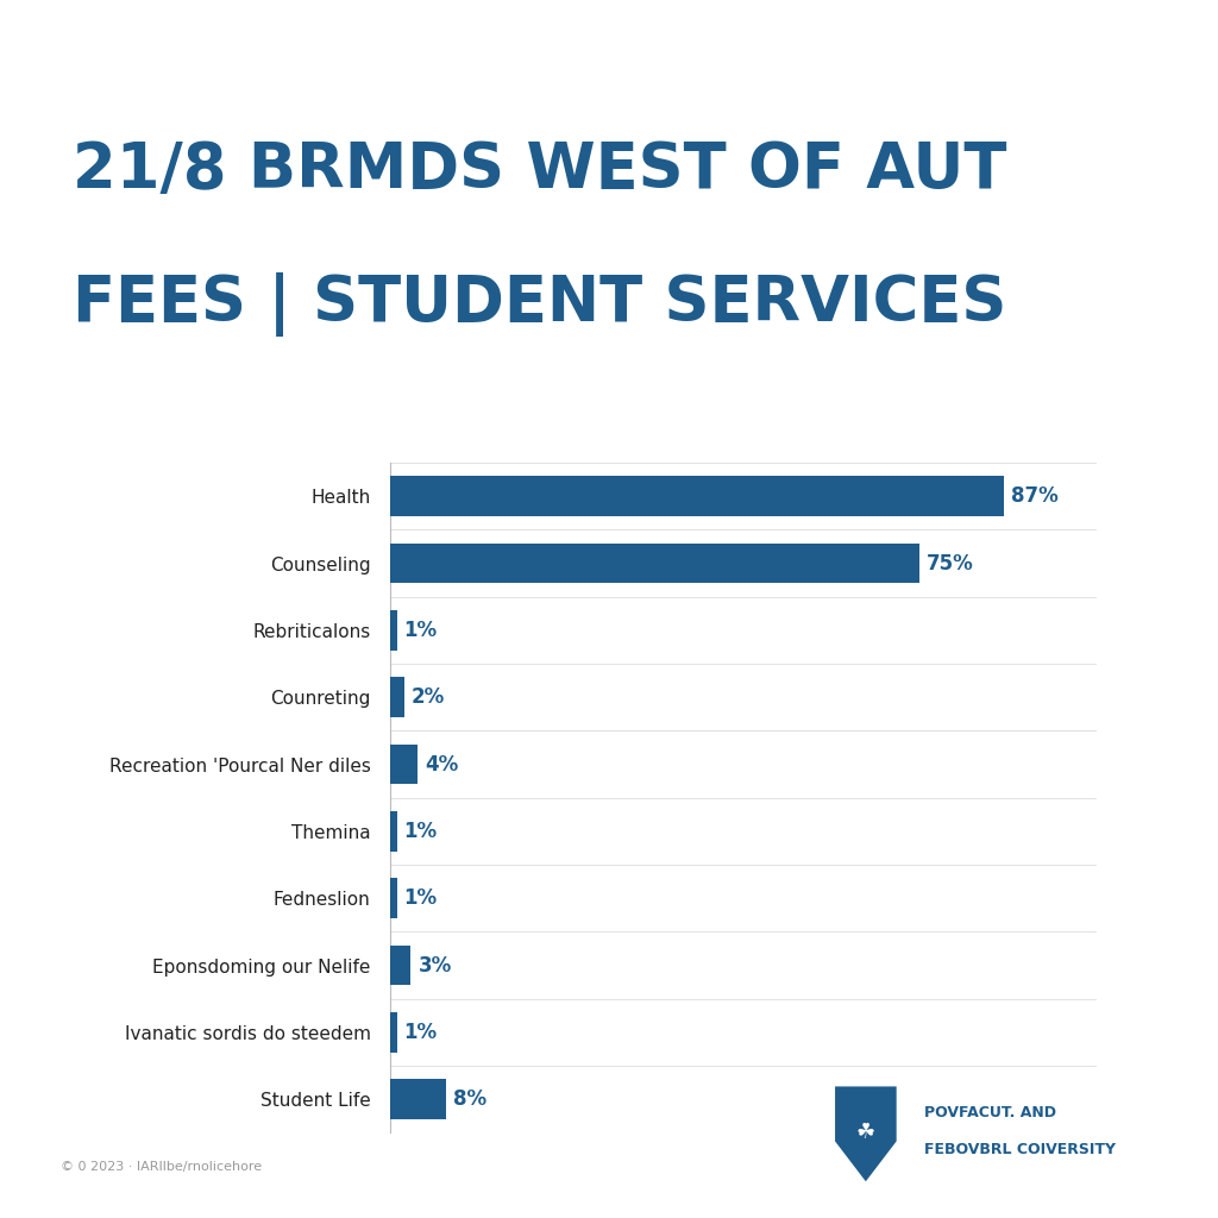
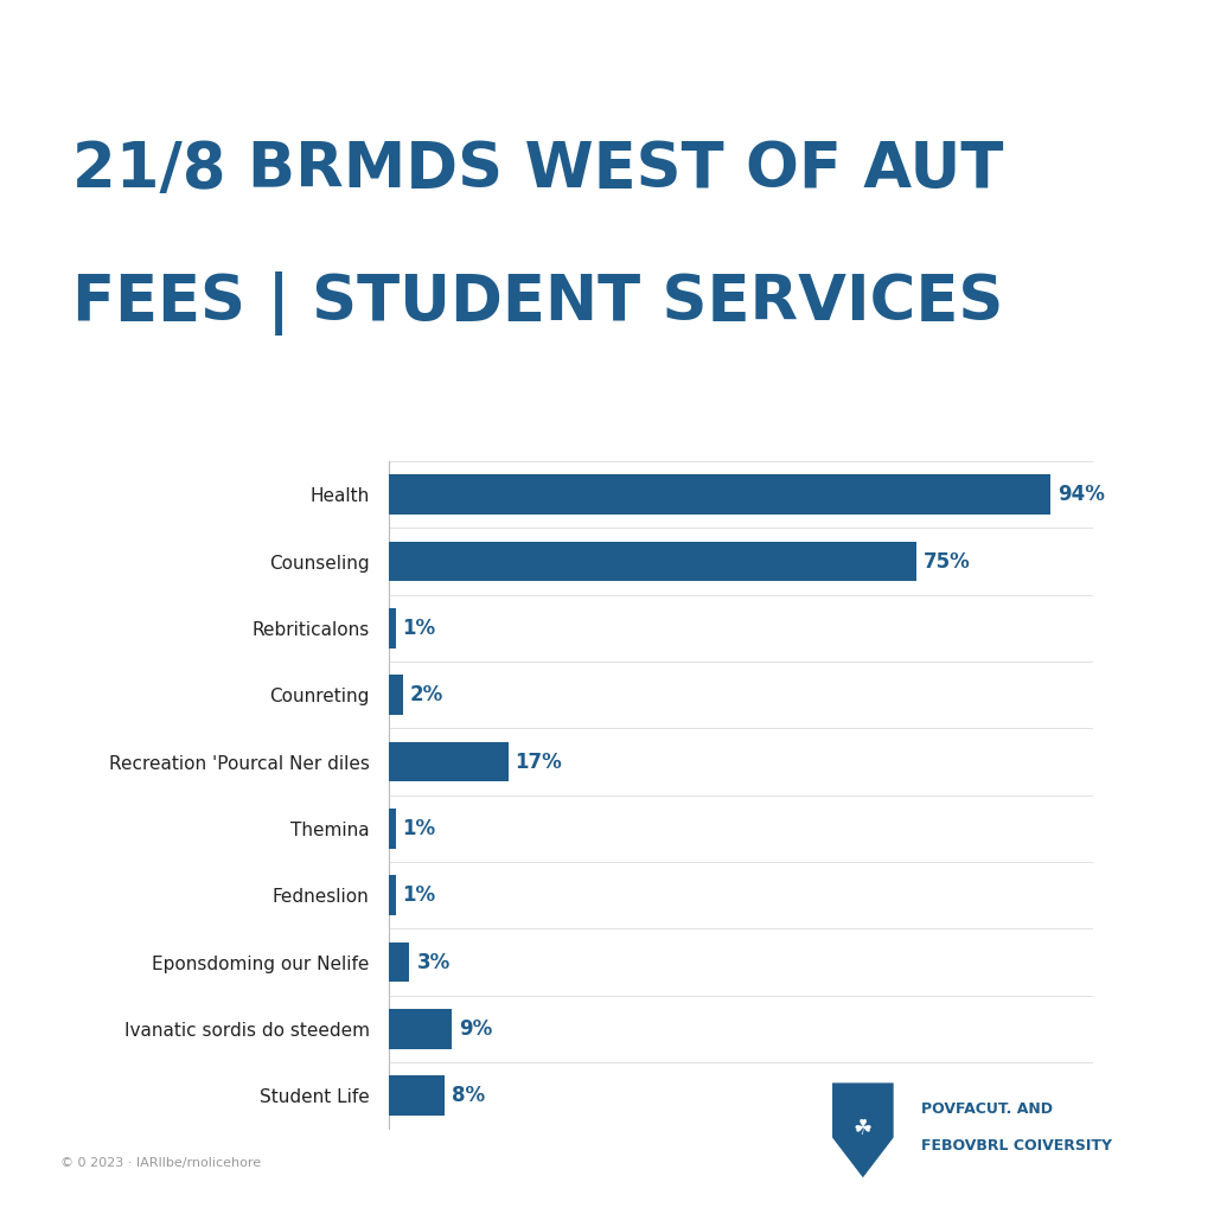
Health: 87% -> 94%
Recreation 'Pourcal Ner diles: 4% -> 17%
Ivanatic sordis do steedem: 1% -> 9%
